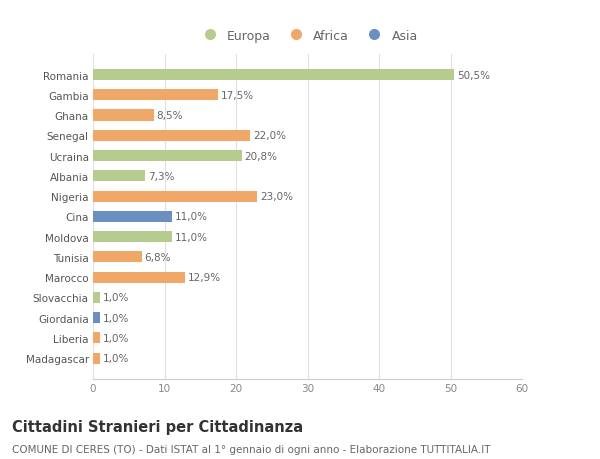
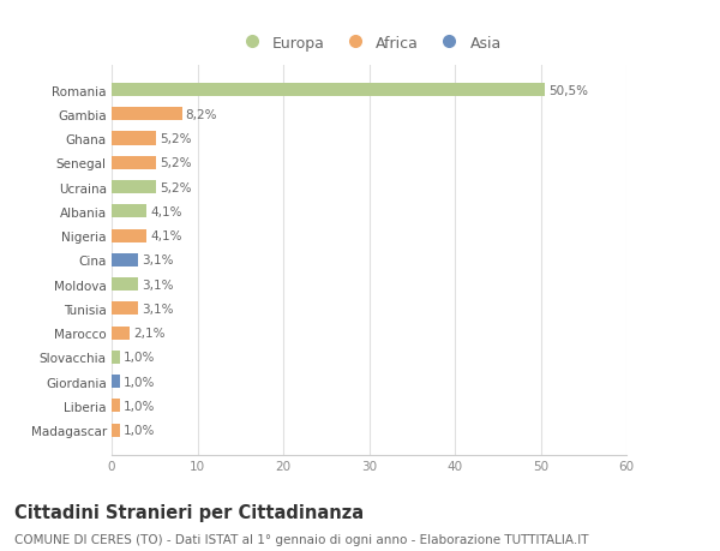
Gambia: 17,5% -> 8,2%
Ghana: 8,5% -> 5,2%
Senegal: 22,0% -> 5,2%
Ucraina: 20,8% -> 5,2%
Albania: 7,3% -> 4,1%
Nigeria: 23,0% -> 4,1%
Cina: 11,0% -> 3,1%
Moldova: 11,0% -> 3,1%
Tunisia: 6,8% -> 3,1%
Marocco: 12,9% -> 2,1%
